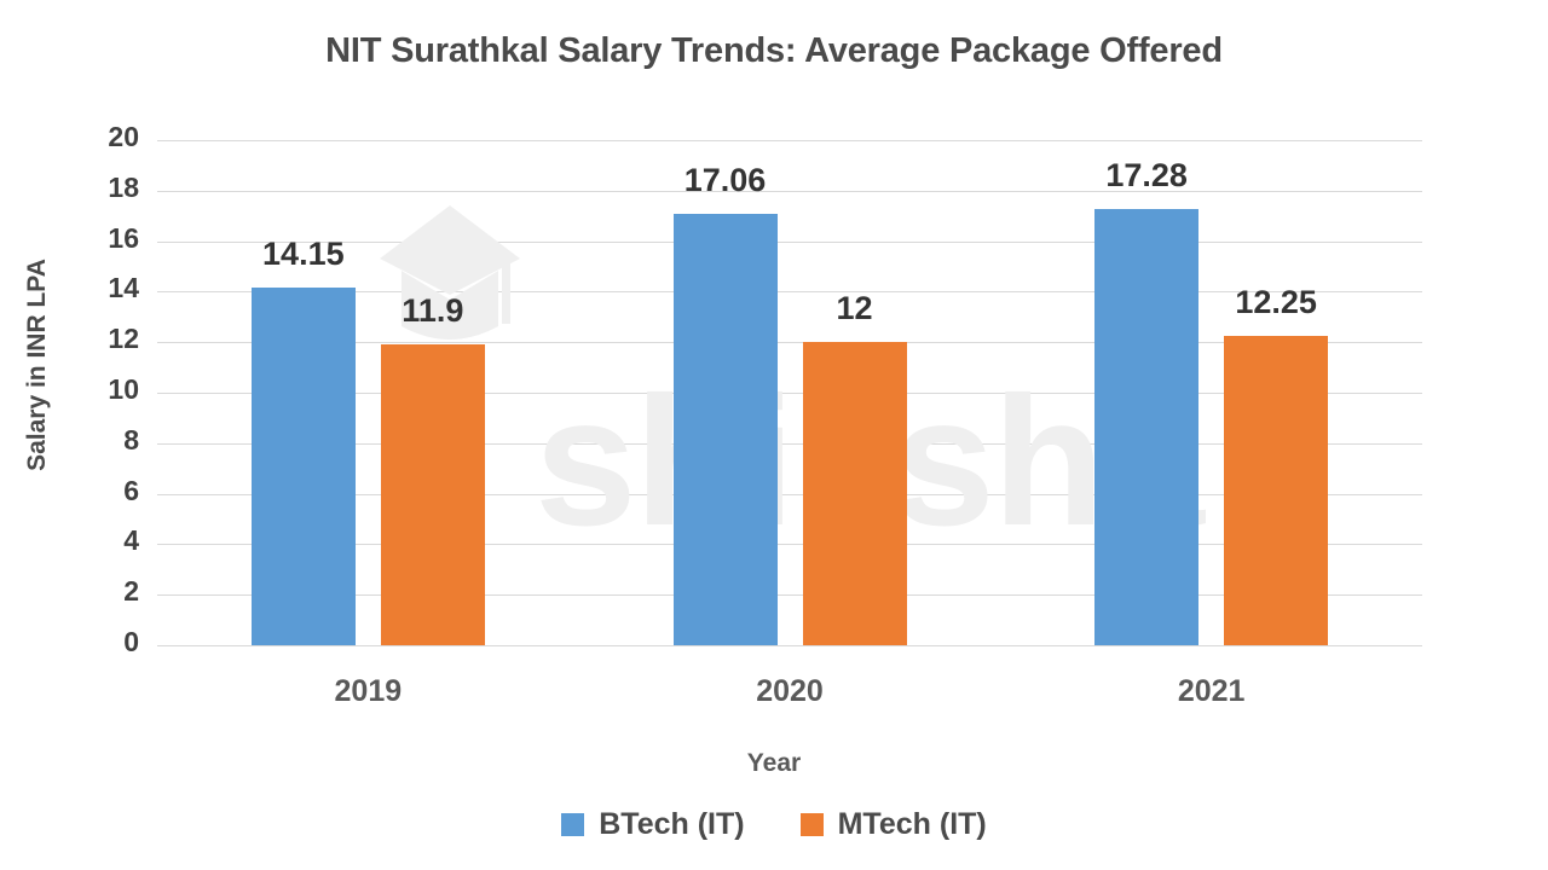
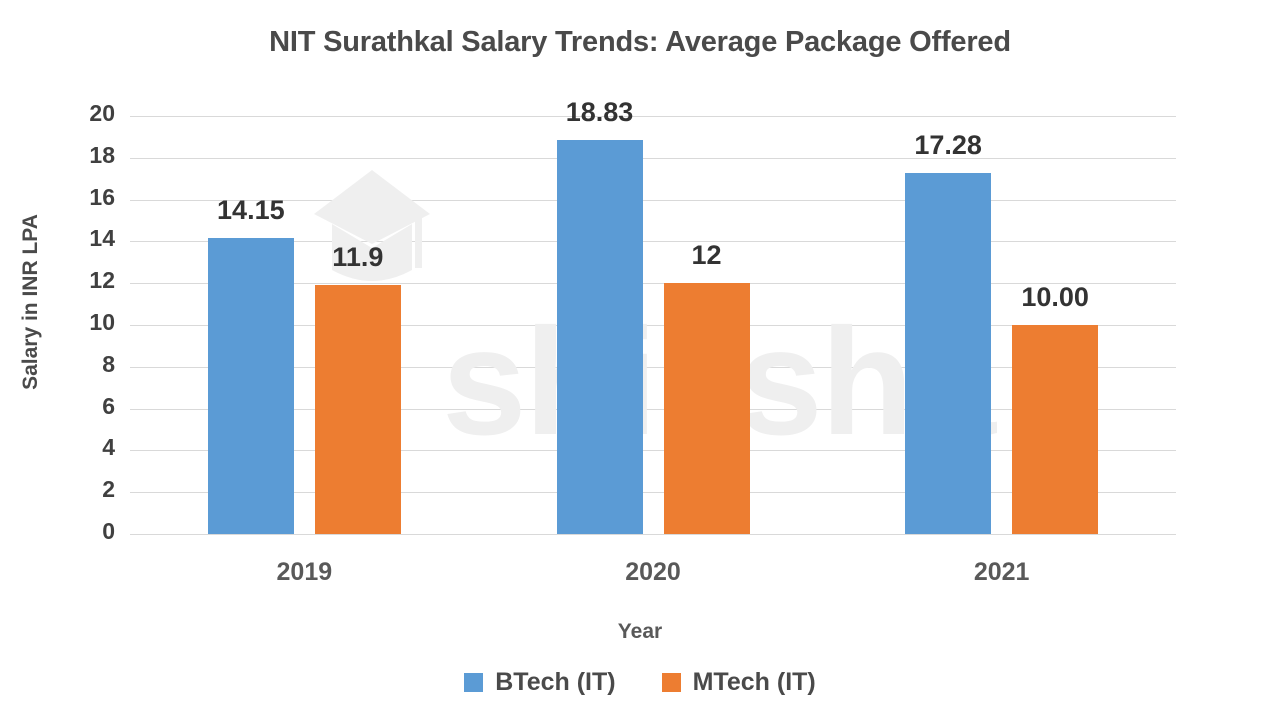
BTech (IT)/2020: 17.06 -> 18.83
MTech (IT)/2021: 12.25 -> 10.00
